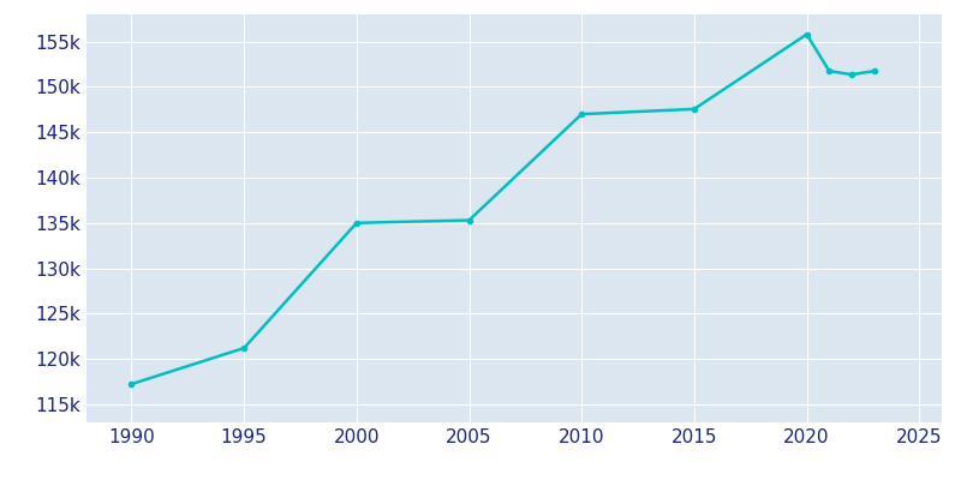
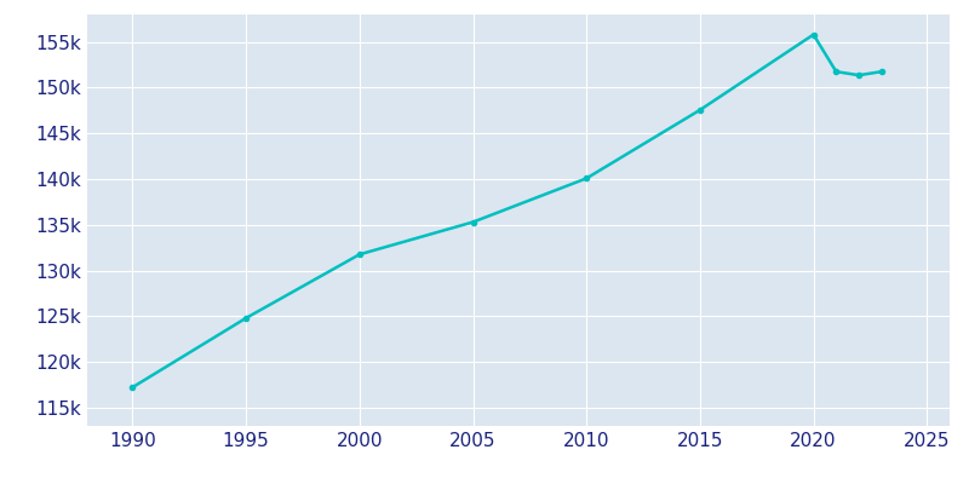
1995: 121.2k -> 124.8k
2000: 135.0k -> 131.8k
2010: 147.0k -> 140.1k
